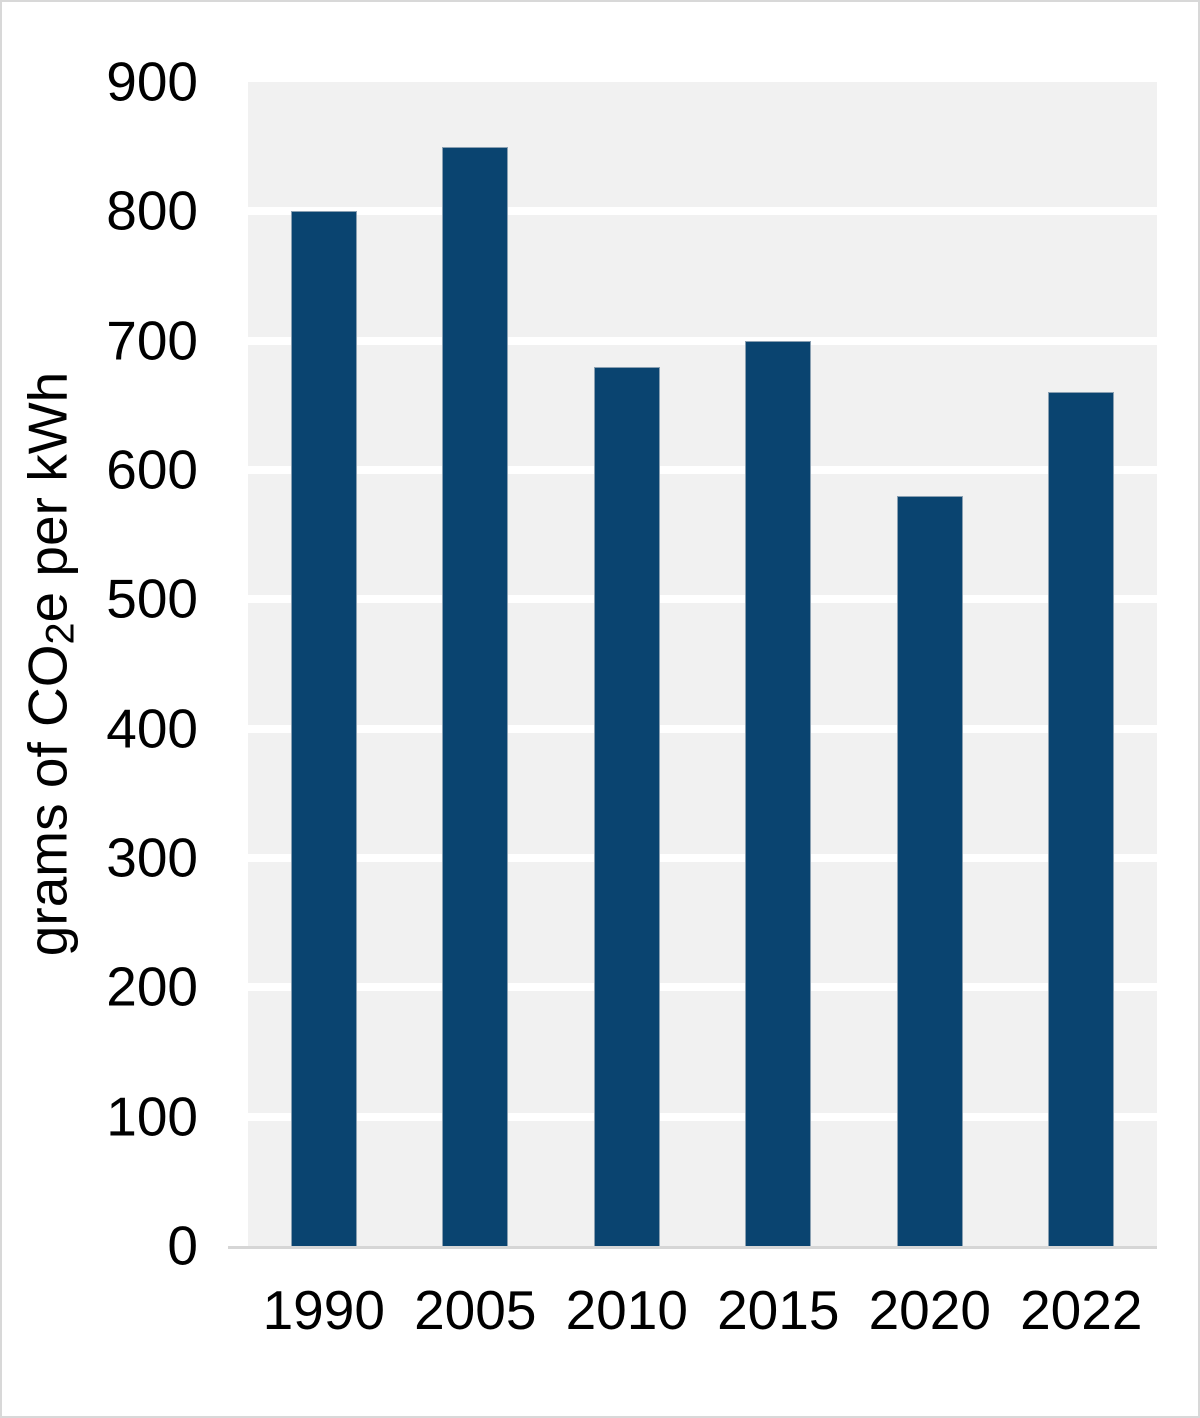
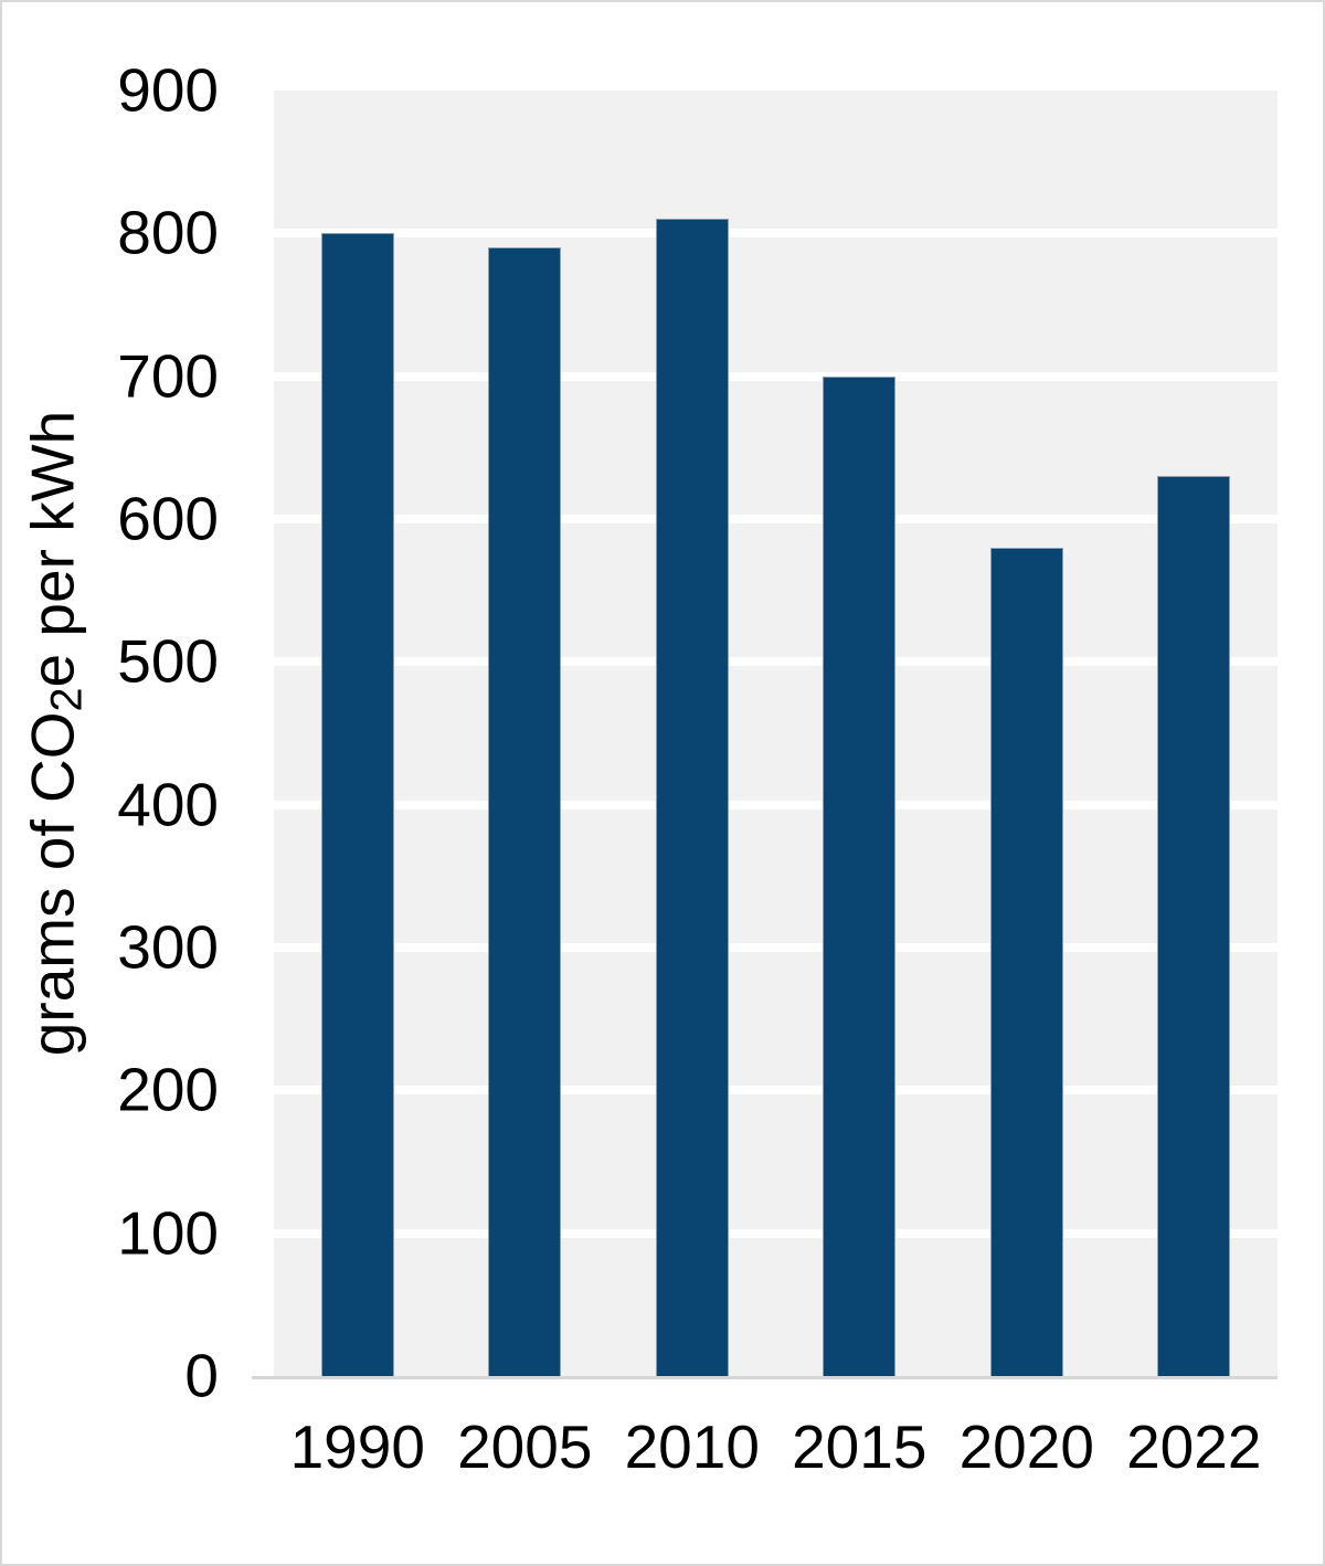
2005: 850 -> 790
2010: 680 -> 810
2022: 660 -> 630
